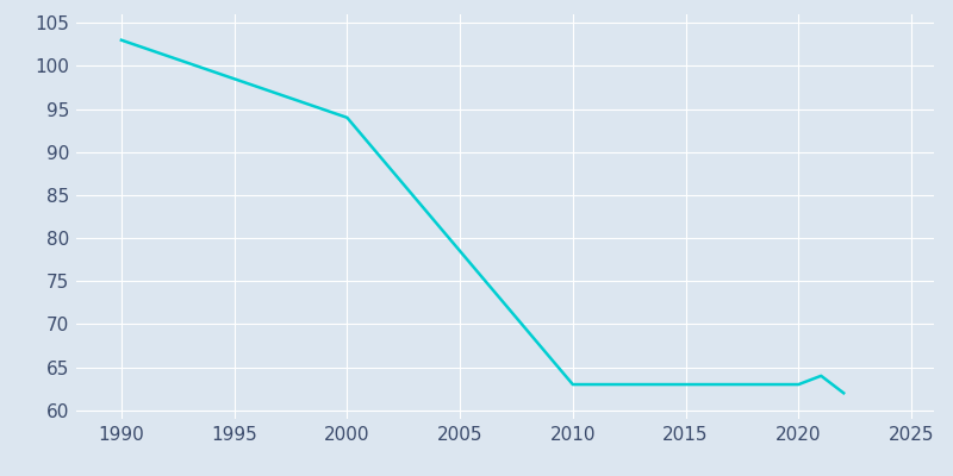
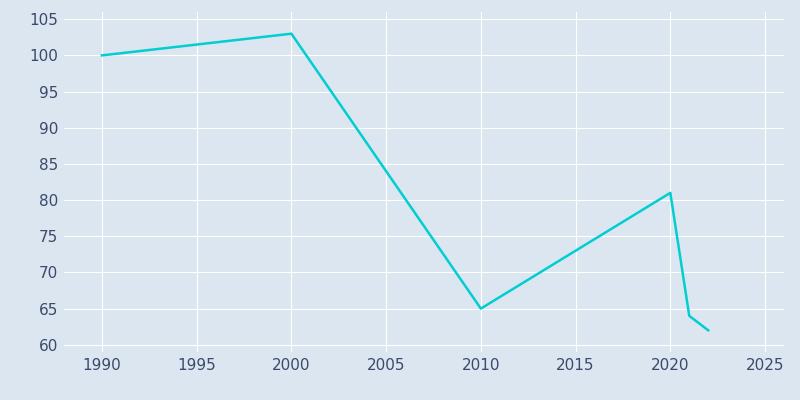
1990: 103 -> 100
2000: 94 -> 103
2010: 63 -> 65
2020: 63 -> 81
